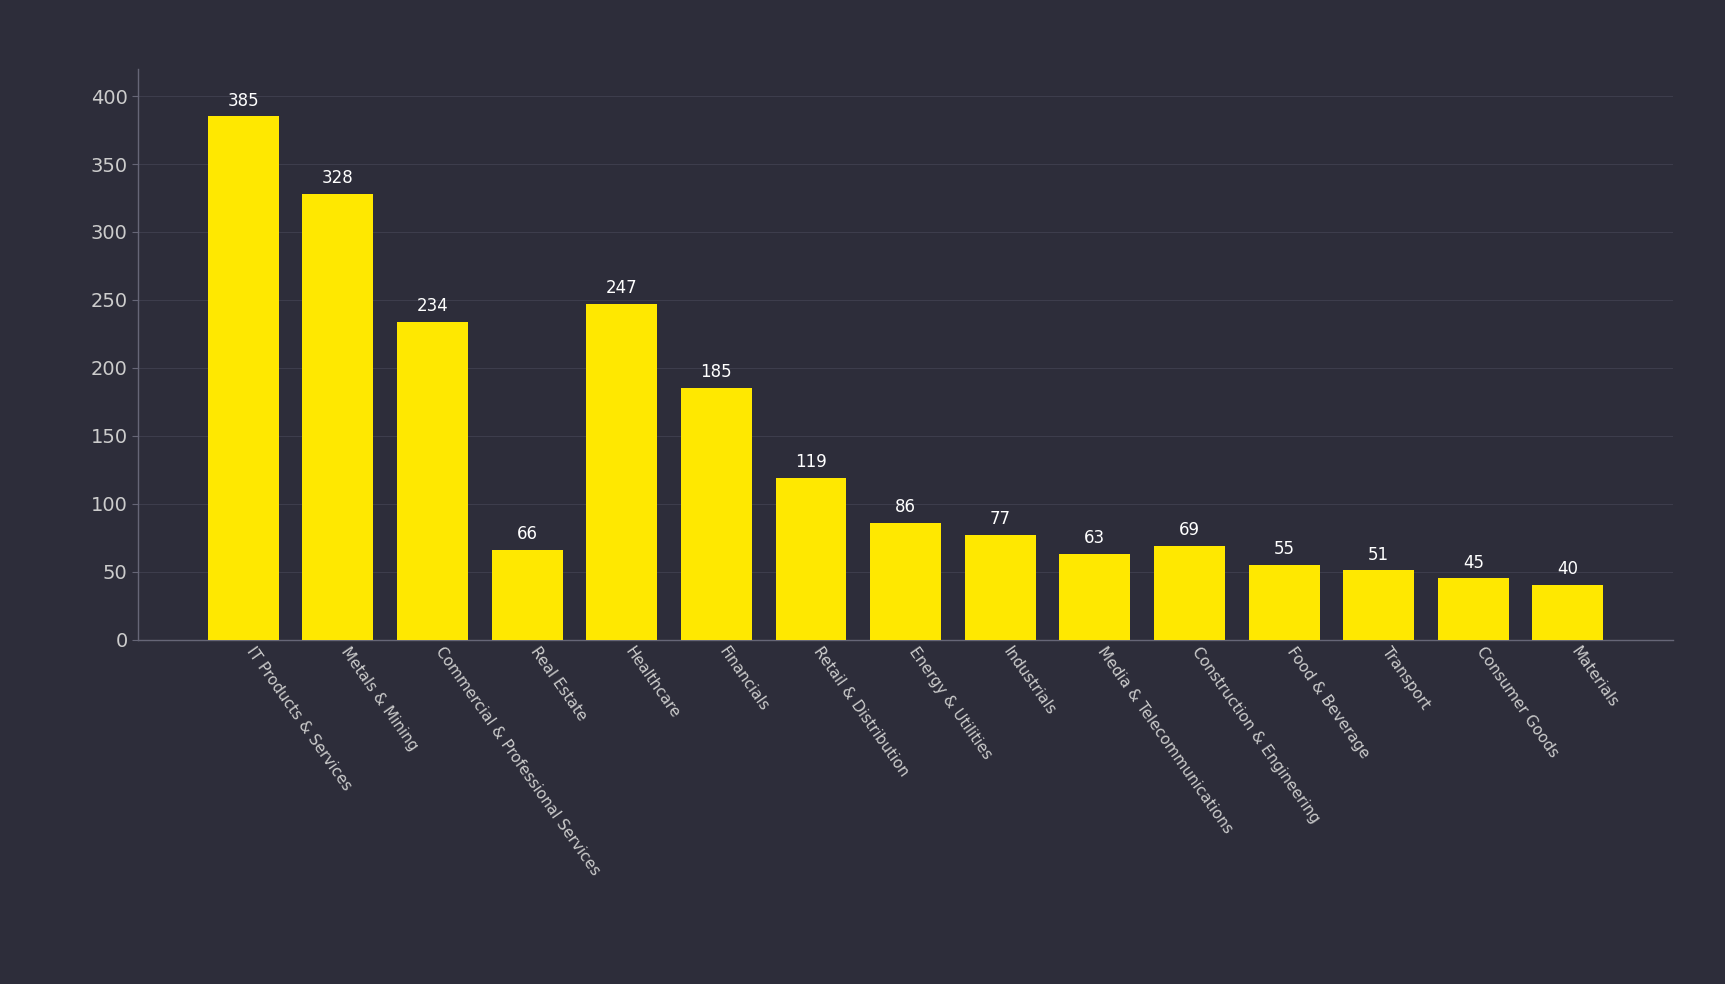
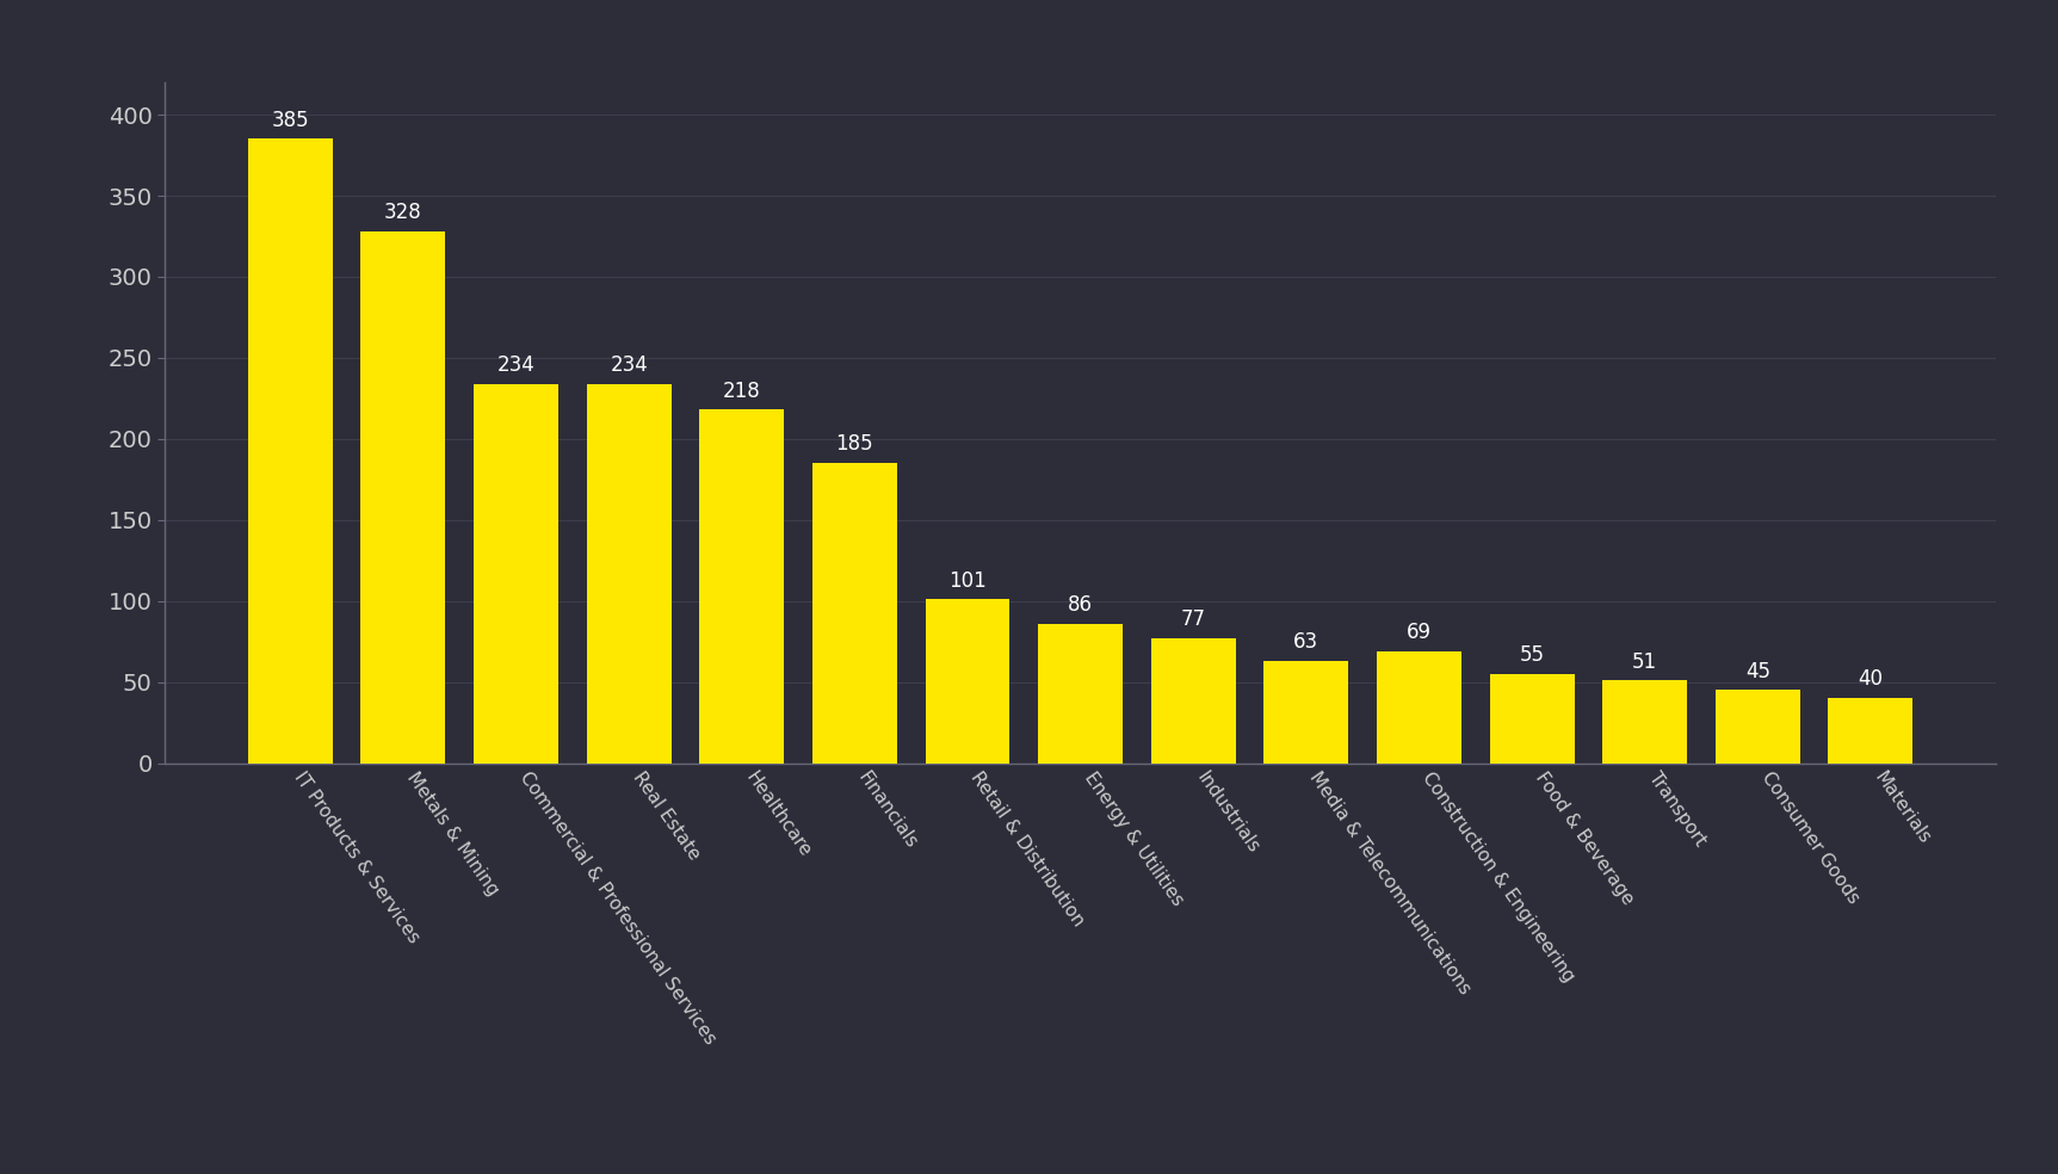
Real Estate: 66 -> 234
Healthcare: 247 -> 218
Retail & Distribution: 119 -> 101
